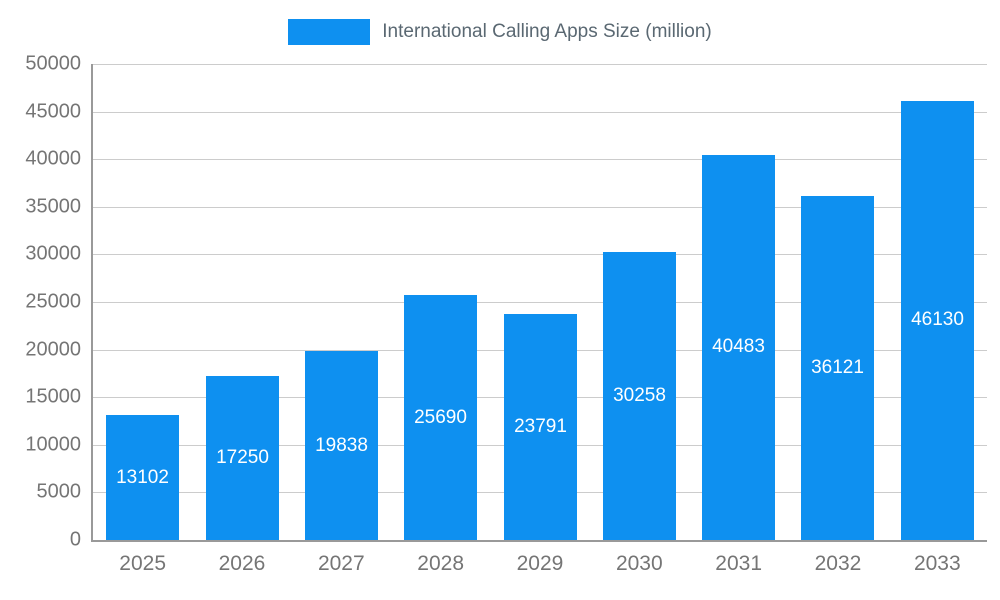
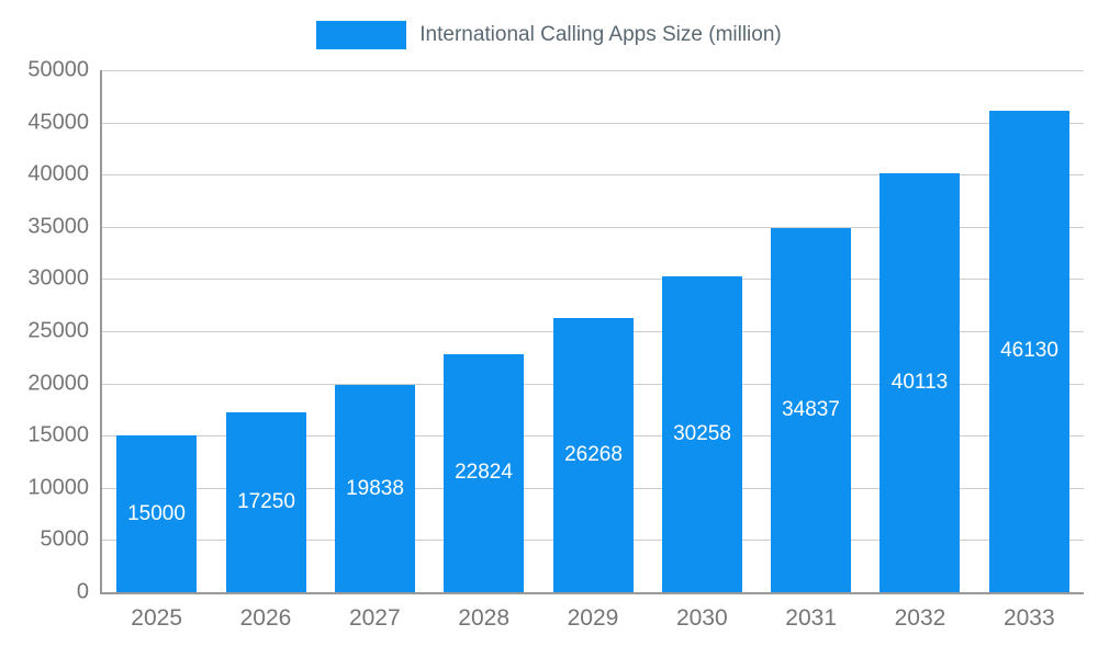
2025: 13102 -> 15000
2028: 25690 -> 22824
2029: 23791 -> 26268
2031: 40483 -> 34837
2032: 36121 -> 40113
